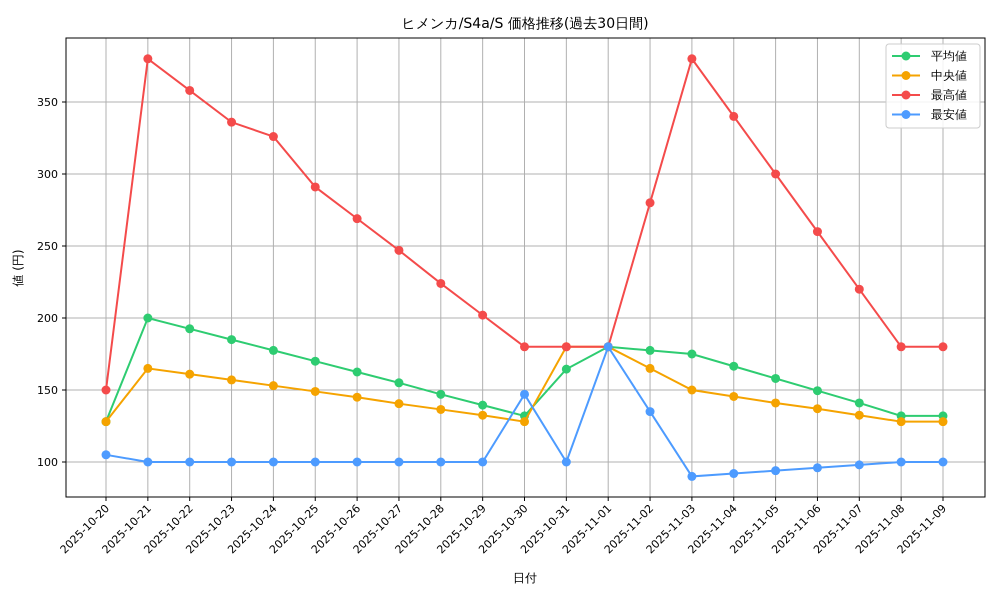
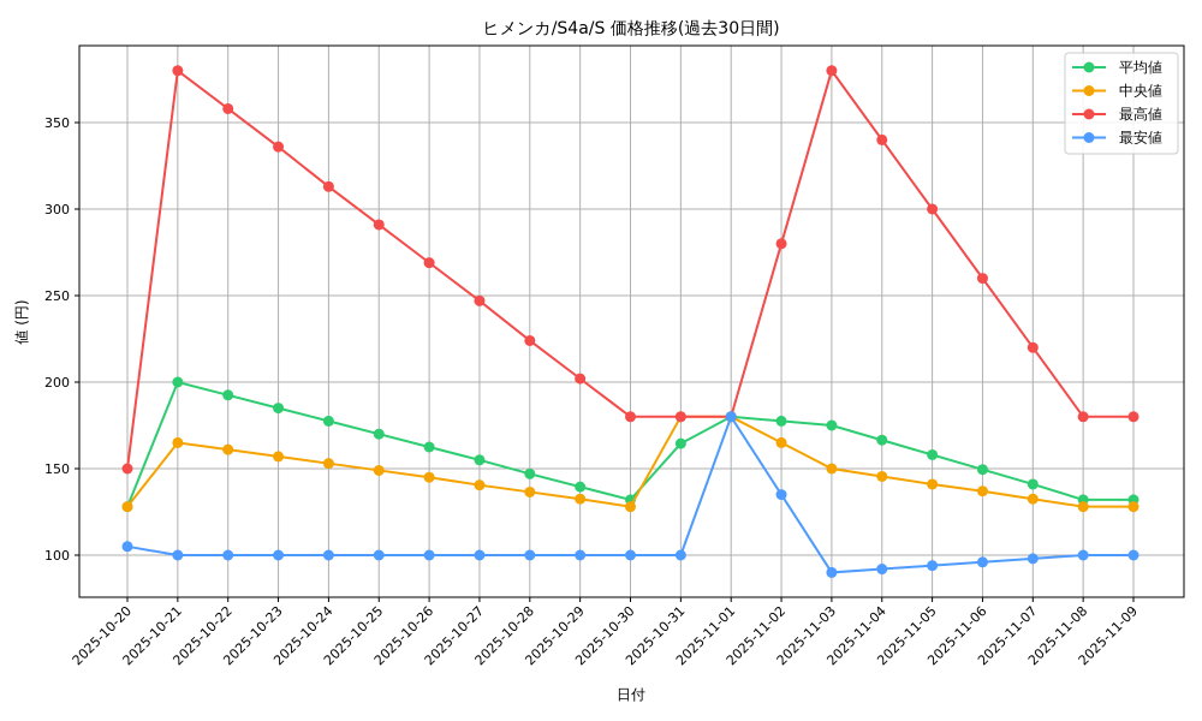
最高値/2025-10-24: 326 -> 313
最安値/2025-10-30: 147 -> 100
